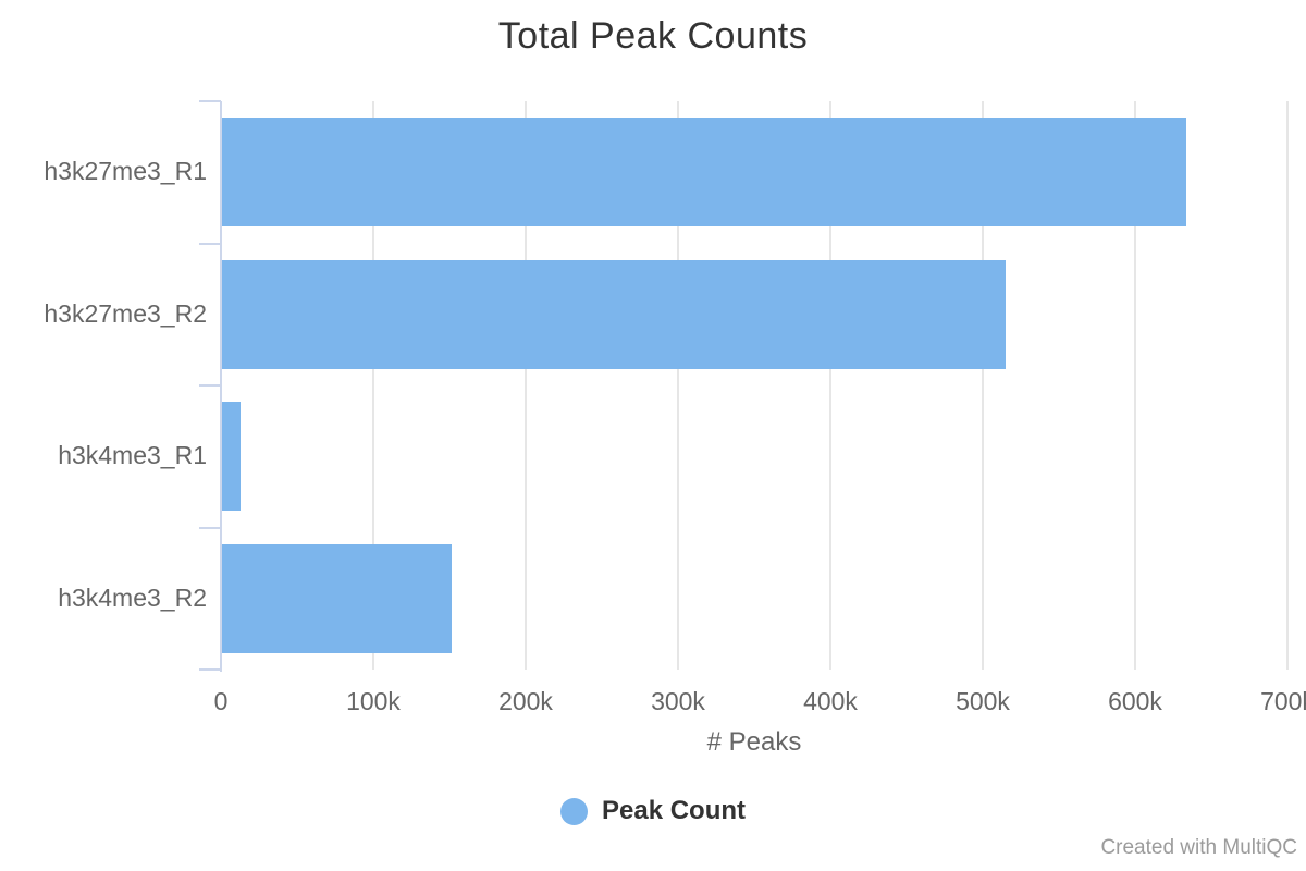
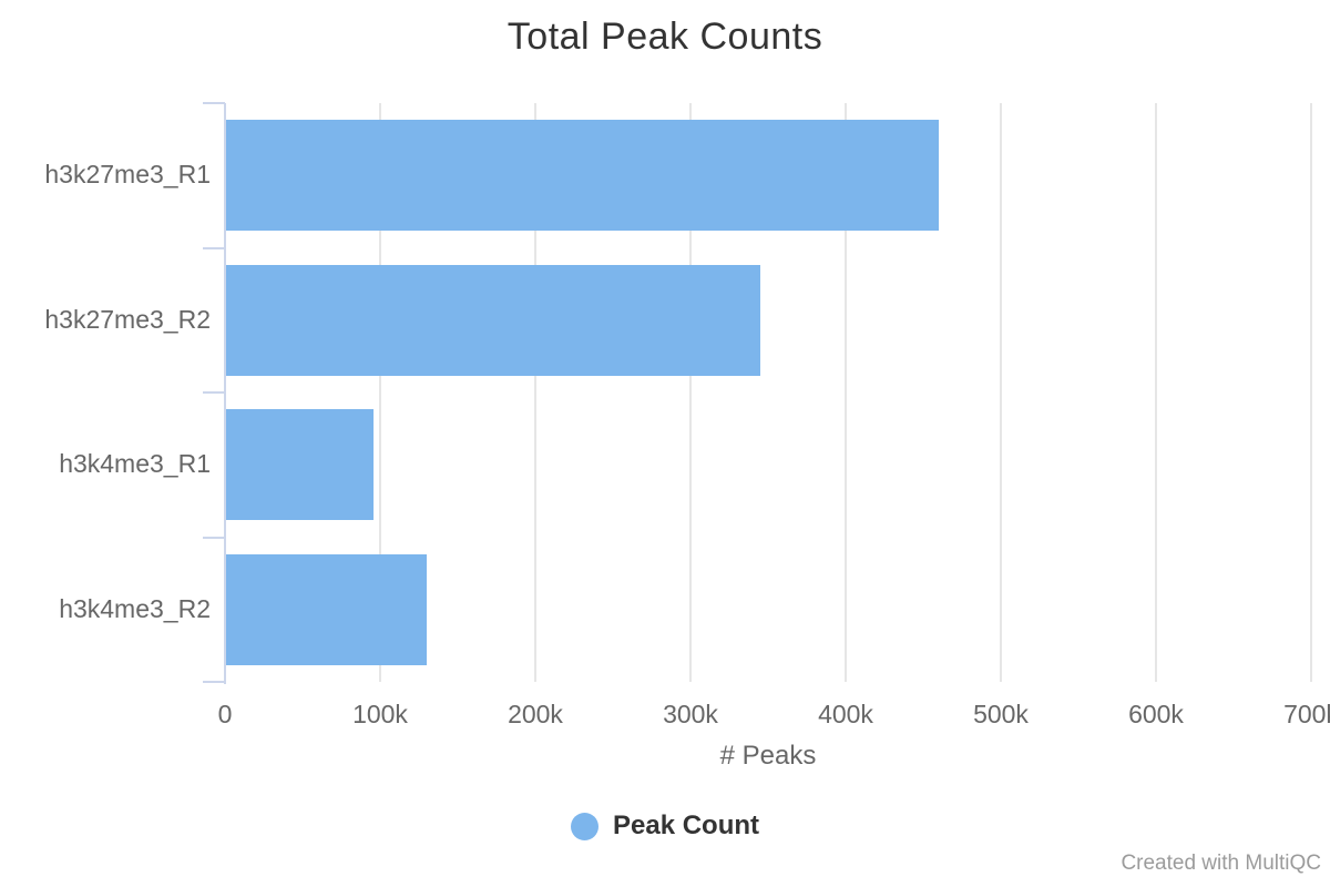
h3k27me3_R1: 633k -> 459k
h3k27me3_R2: 514k -> 344k
h3k4me3_R1: 12k -> 95k
h3k4me3_R2: 151k -> 129k
